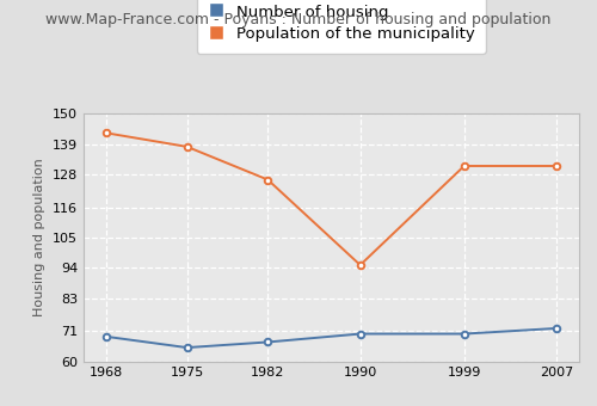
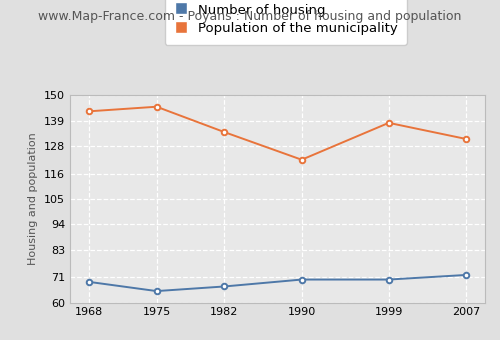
Population of the municipality/1975: 138 -> 145
Population of the municipality/1982: 126 -> 134
Population of the municipality/1990: 95 -> 122
Population of the municipality/1999: 131 -> 138
